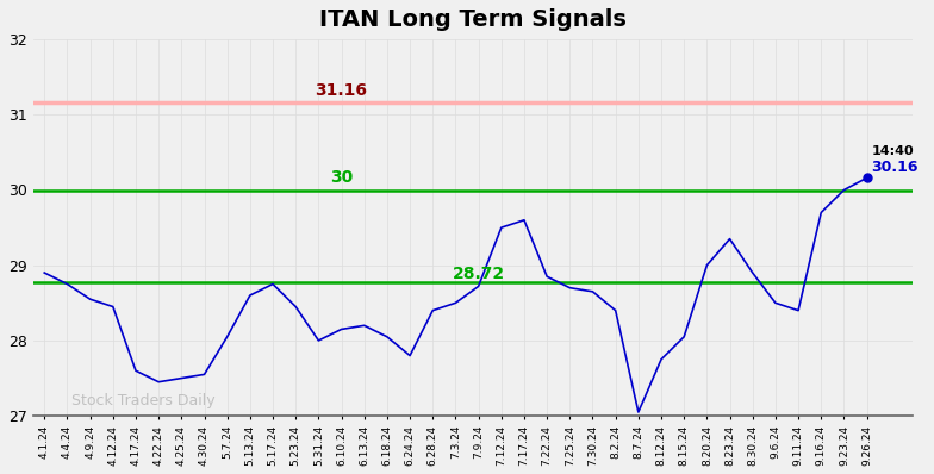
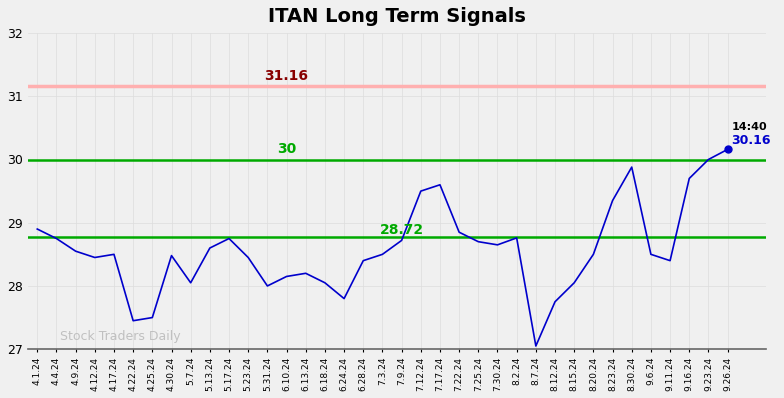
4.17.24: 27.60 -> 28.50
4.30.24: 27.55 -> 28.48
8.2.24: 28.40 -> 28.76
8.20.24: 29.00 -> 28.50
8.30.24: 28.90 -> 29.88
